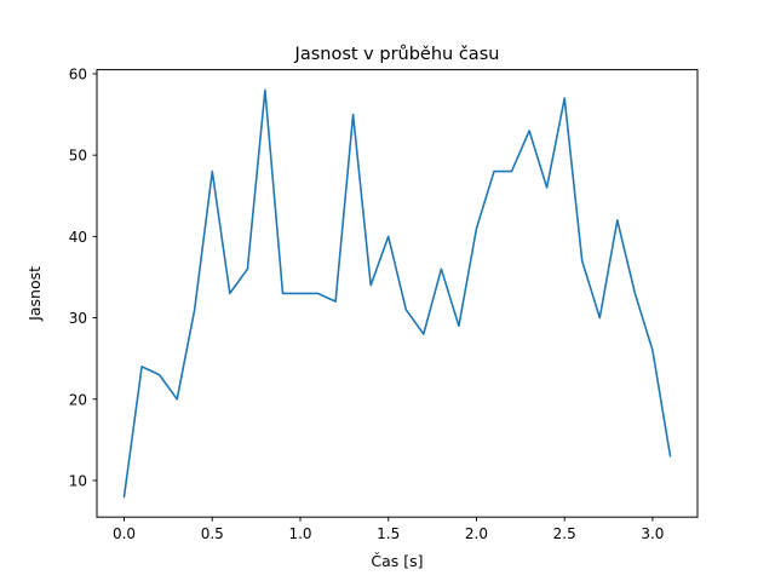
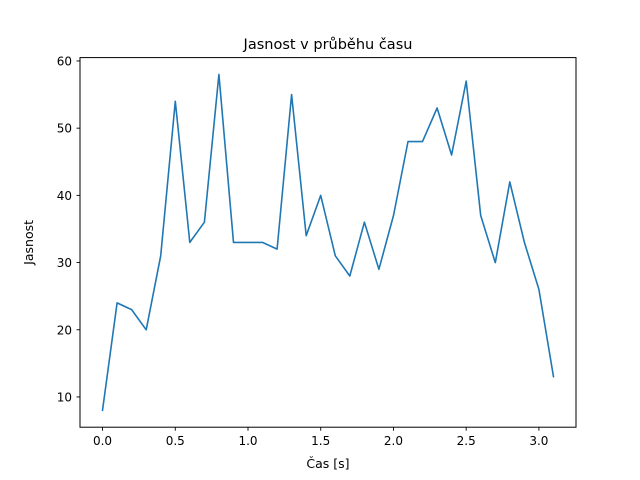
0.5: 48 -> 54
2.0: 41 -> 37
